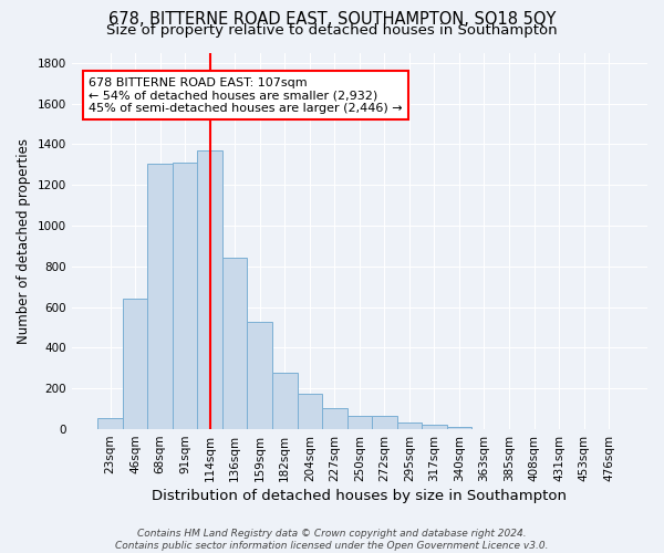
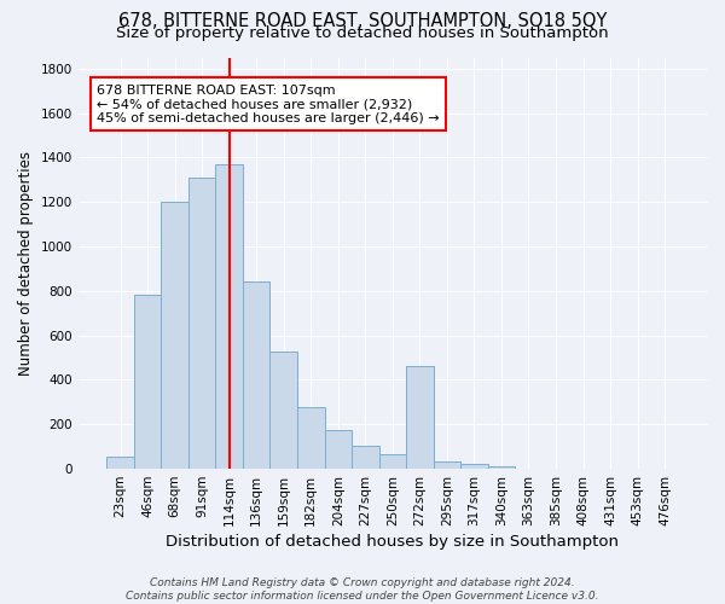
46sqm: 640 -> 780
68sqm: 1300 -> 1200
272sqm: 60 -> 460
